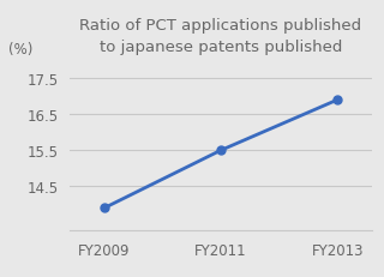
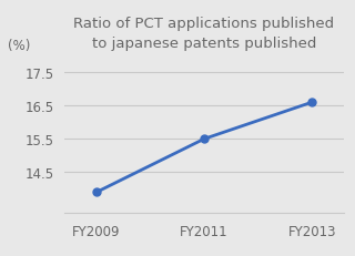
FY2013: 16.9 -> 16.6
